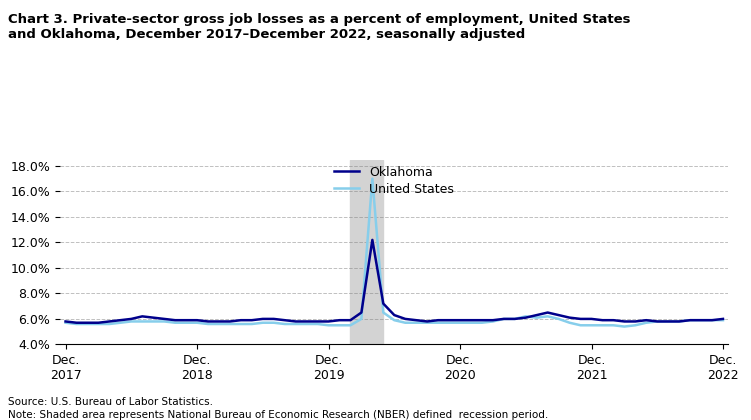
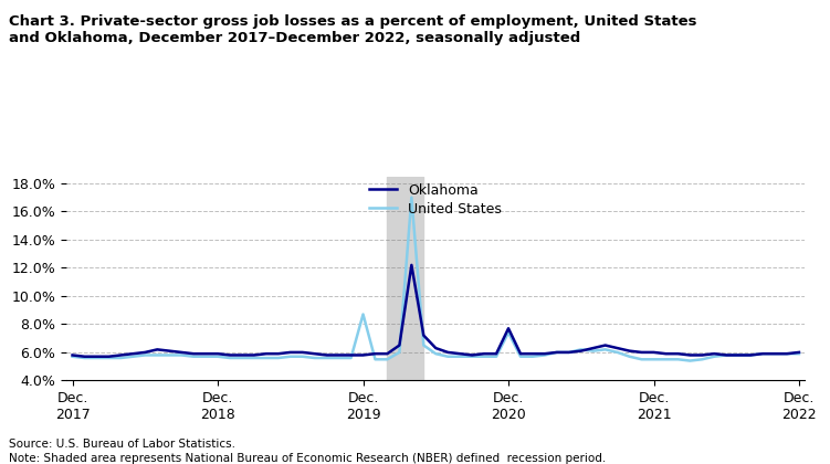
United States/Dec. 2019: 5.5% -> 8.7%
Oklahoma/Dec. 2020: 5.9% -> 7.7%
United States/Dec. 2020: 5.7% -> 7.4%
